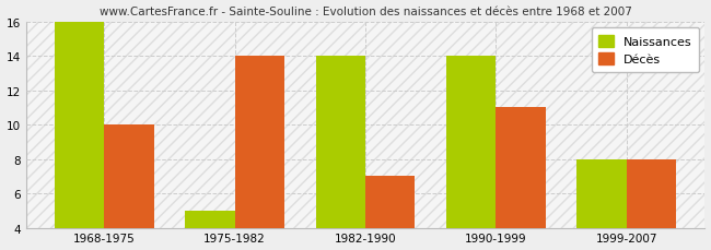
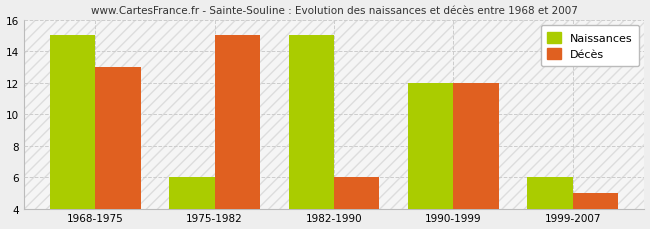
Naissances/1968-1975: 16 -> 15
Décès/1968-1975: 10 -> 13
Naissances/1975-1982: 5 -> 6
Décès/1975-1982: 14 -> 15
Naissances/1982-1990: 14 -> 15
Décès/1982-1990: 7 -> 6
Naissances/1990-1999: 14 -> 12
Décès/1990-1999: 11 -> 12
Naissances/1999-2007: 8 -> 6
Décès/1999-2007: 8 -> 5
